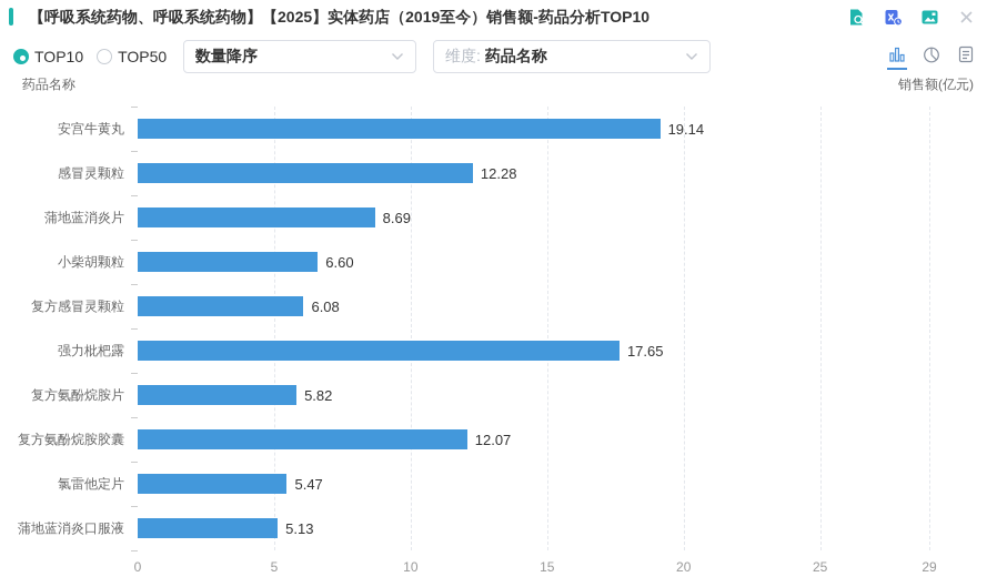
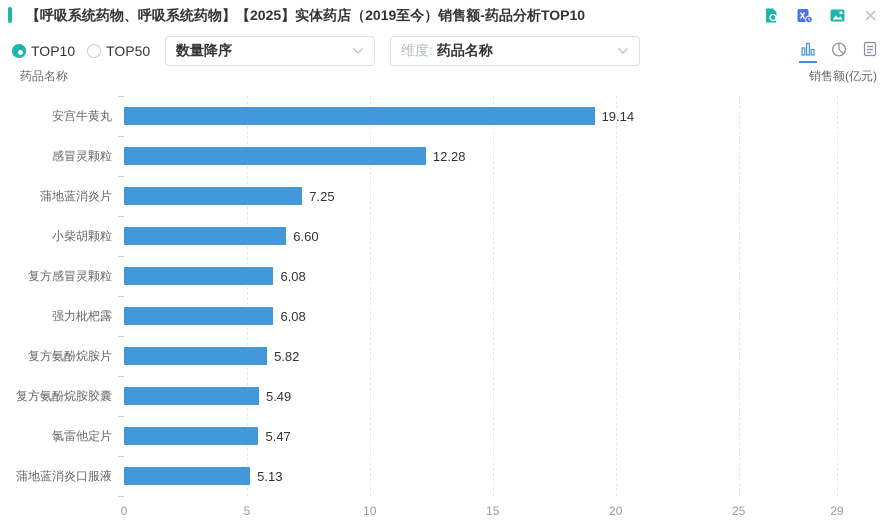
蒲地蓝消炎片: 8.69 -> 7.25
强力枇杷露: 17.65 -> 6.08
复方氨酚烷胺胶囊: 12.07 -> 5.49
